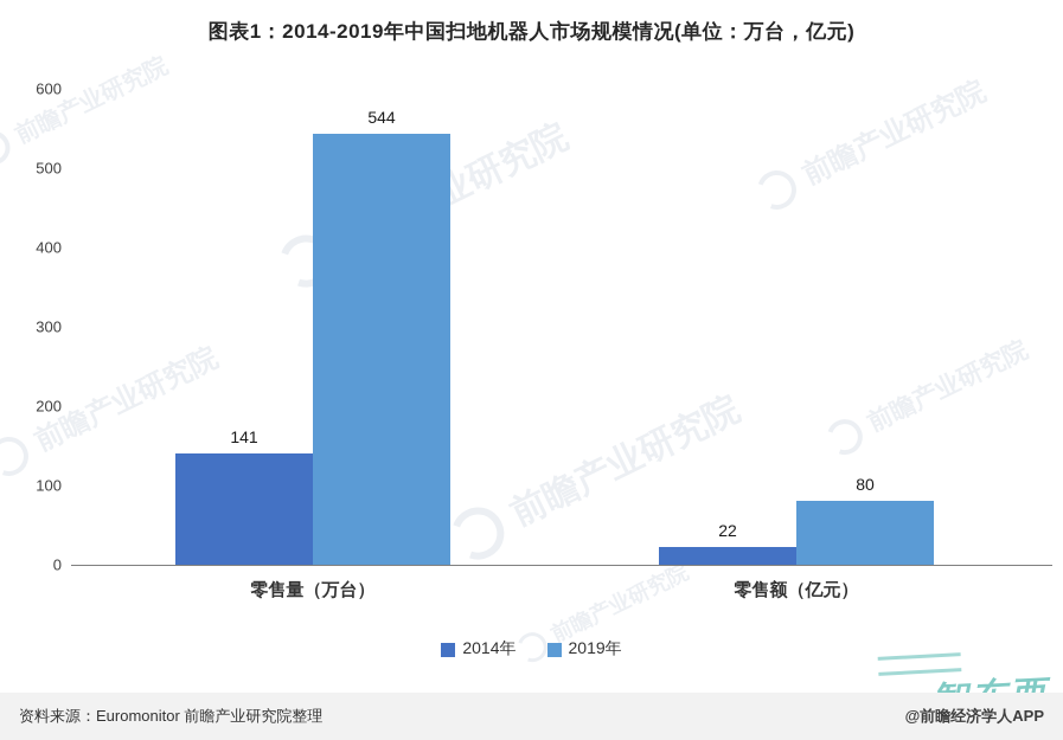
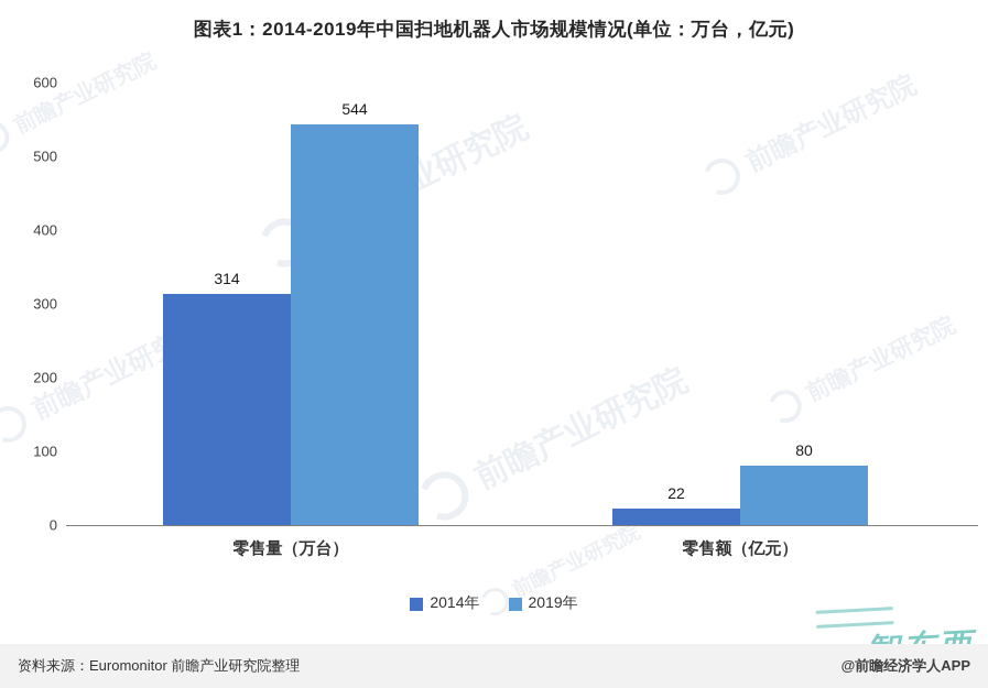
2014年/零售量（万台）: 141 -> 314
